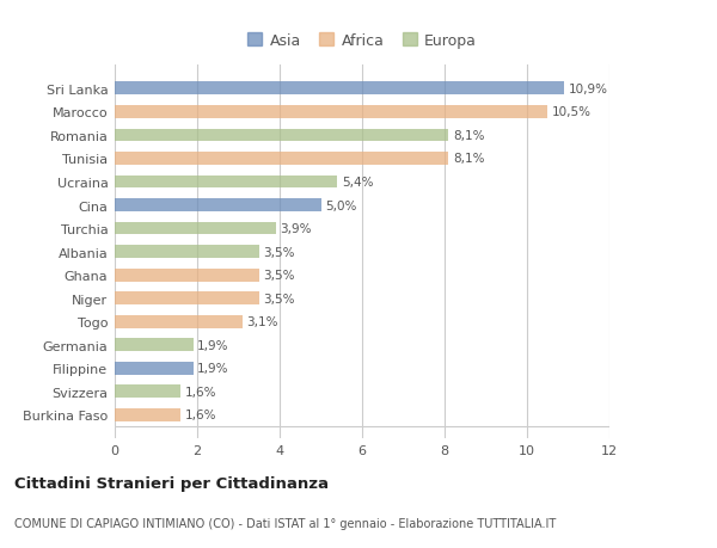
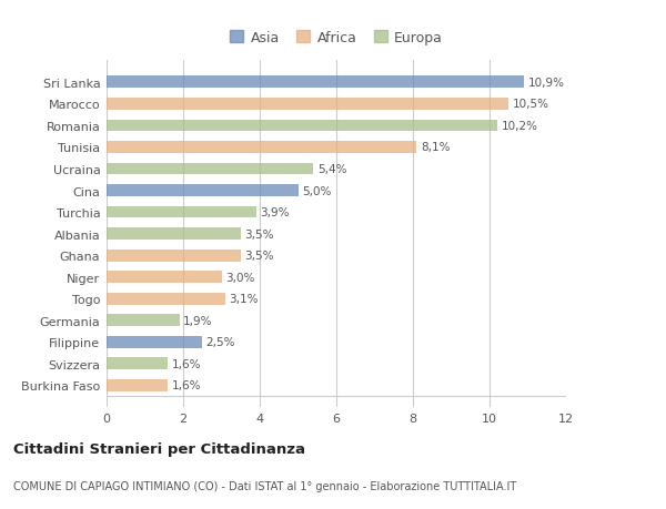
Romania: 8,1% -> 10,2%
Niger: 3,5% -> 3,0%
Filippine: 1,9% -> 2,5%
